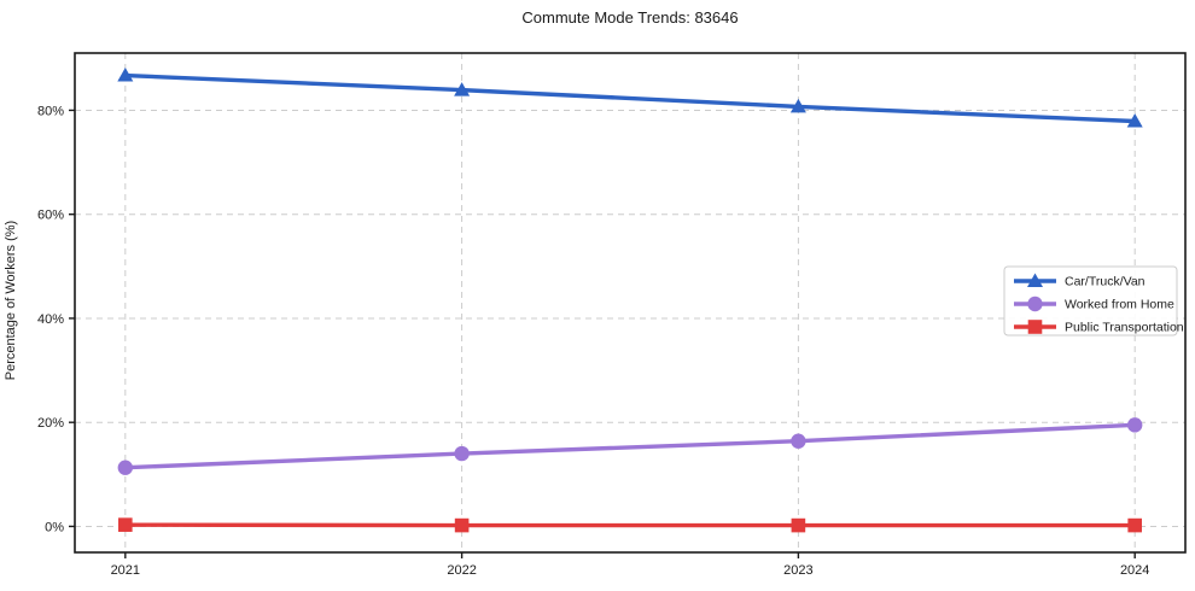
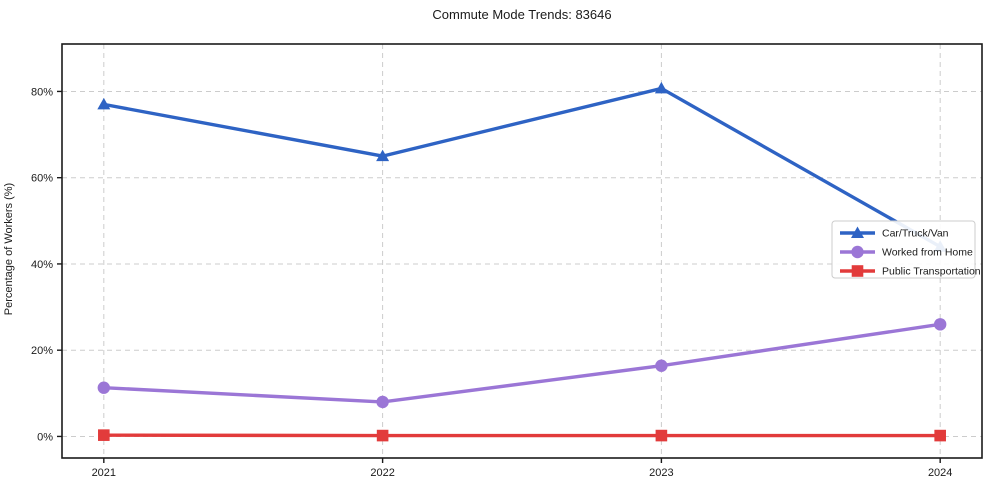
Car/Truck/Van/2021: 87% -> 77%
Car/Truck/Van/2022: 84% -> 65%
Worked from Home/2022: 14% -> 8%
Car/Truck/Van/2024: 78% -> 44%
Worked from Home/2024: 20% -> 26%
